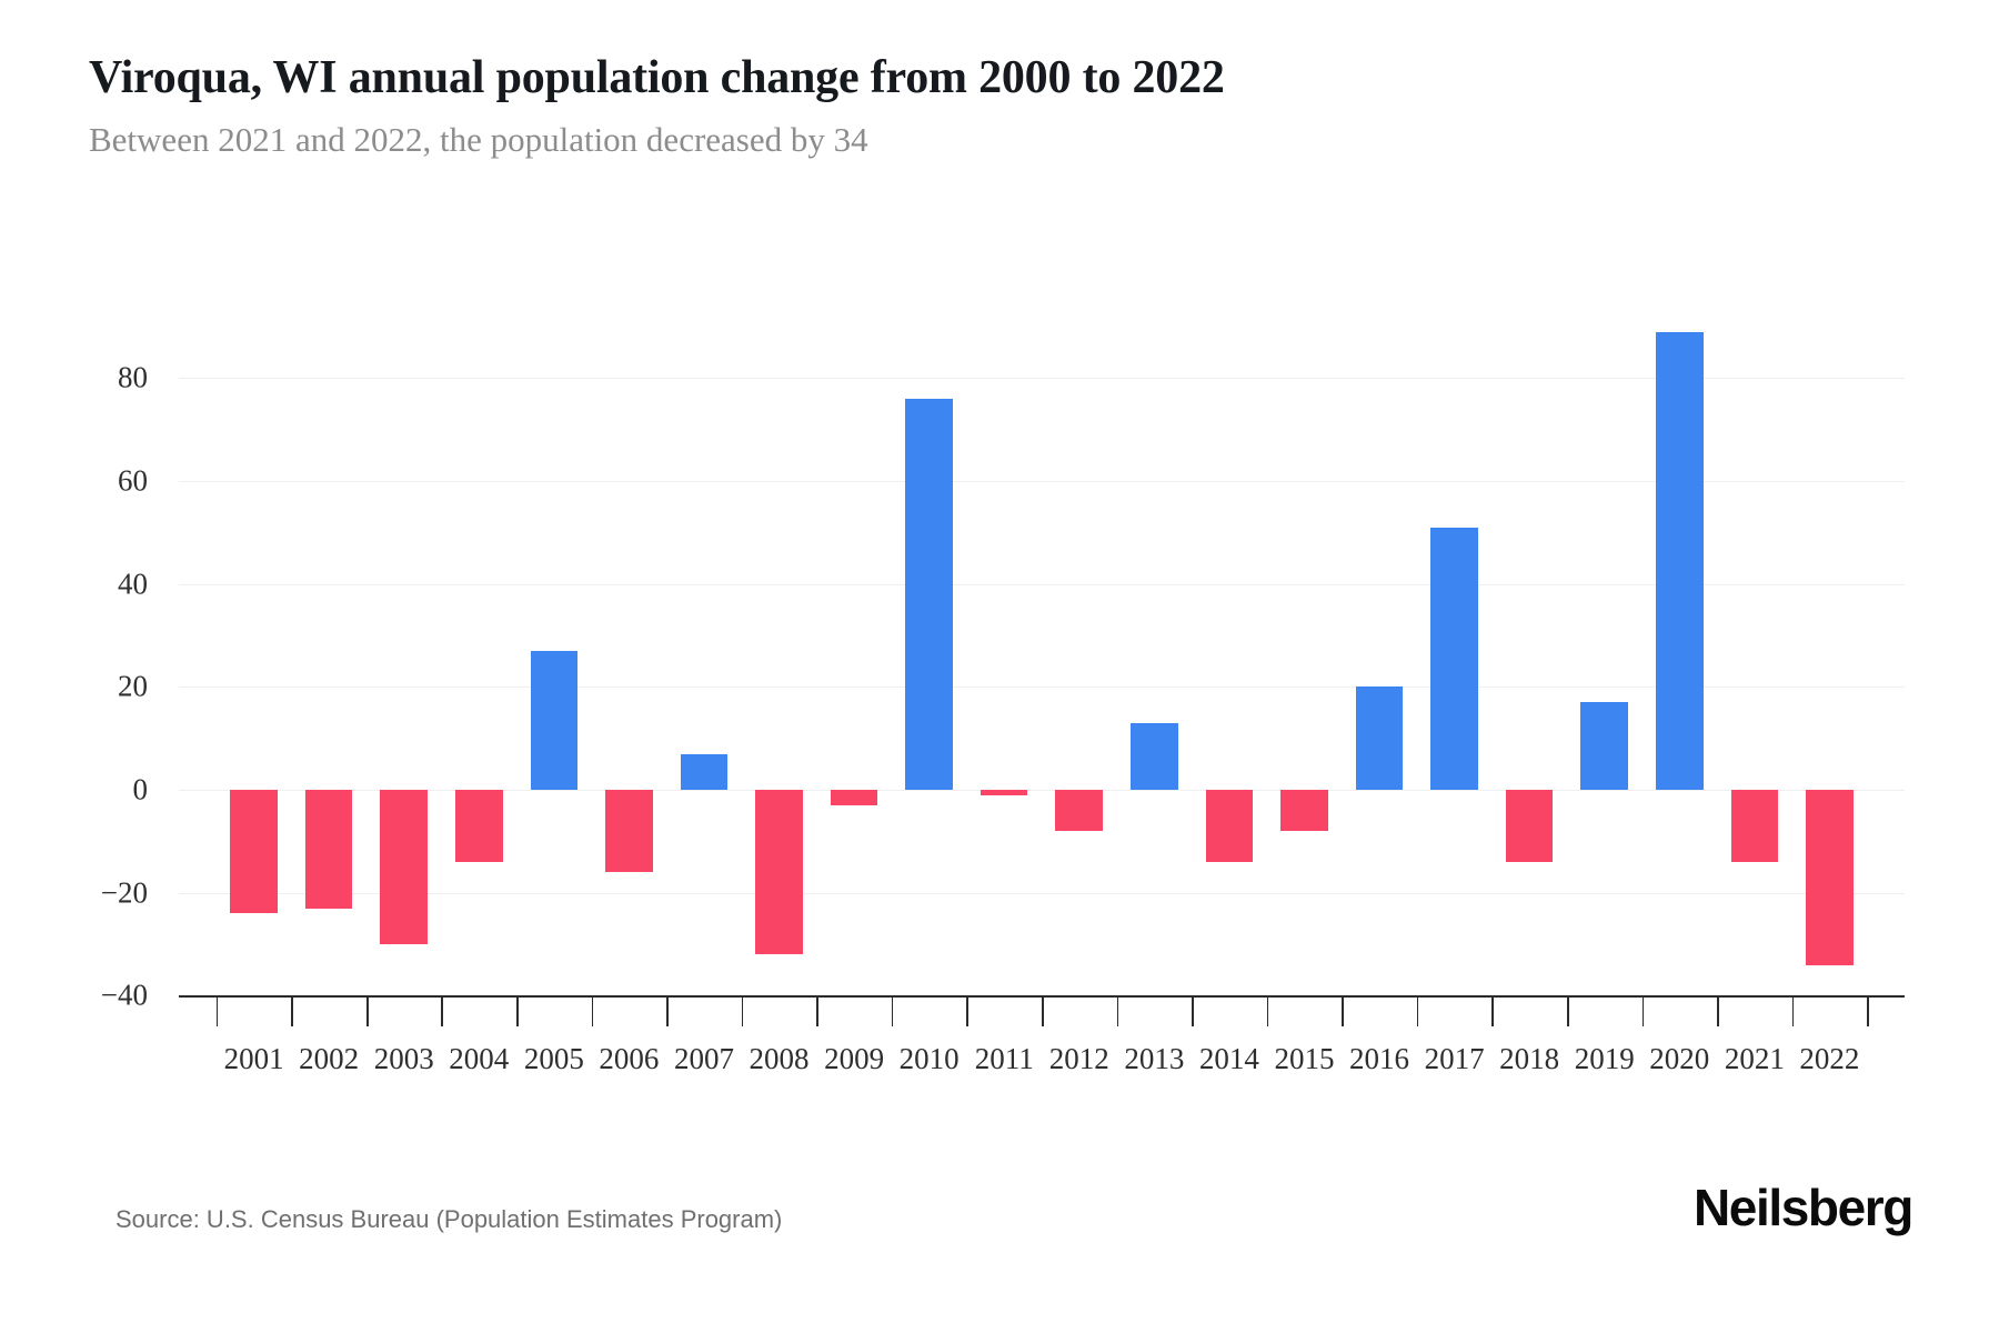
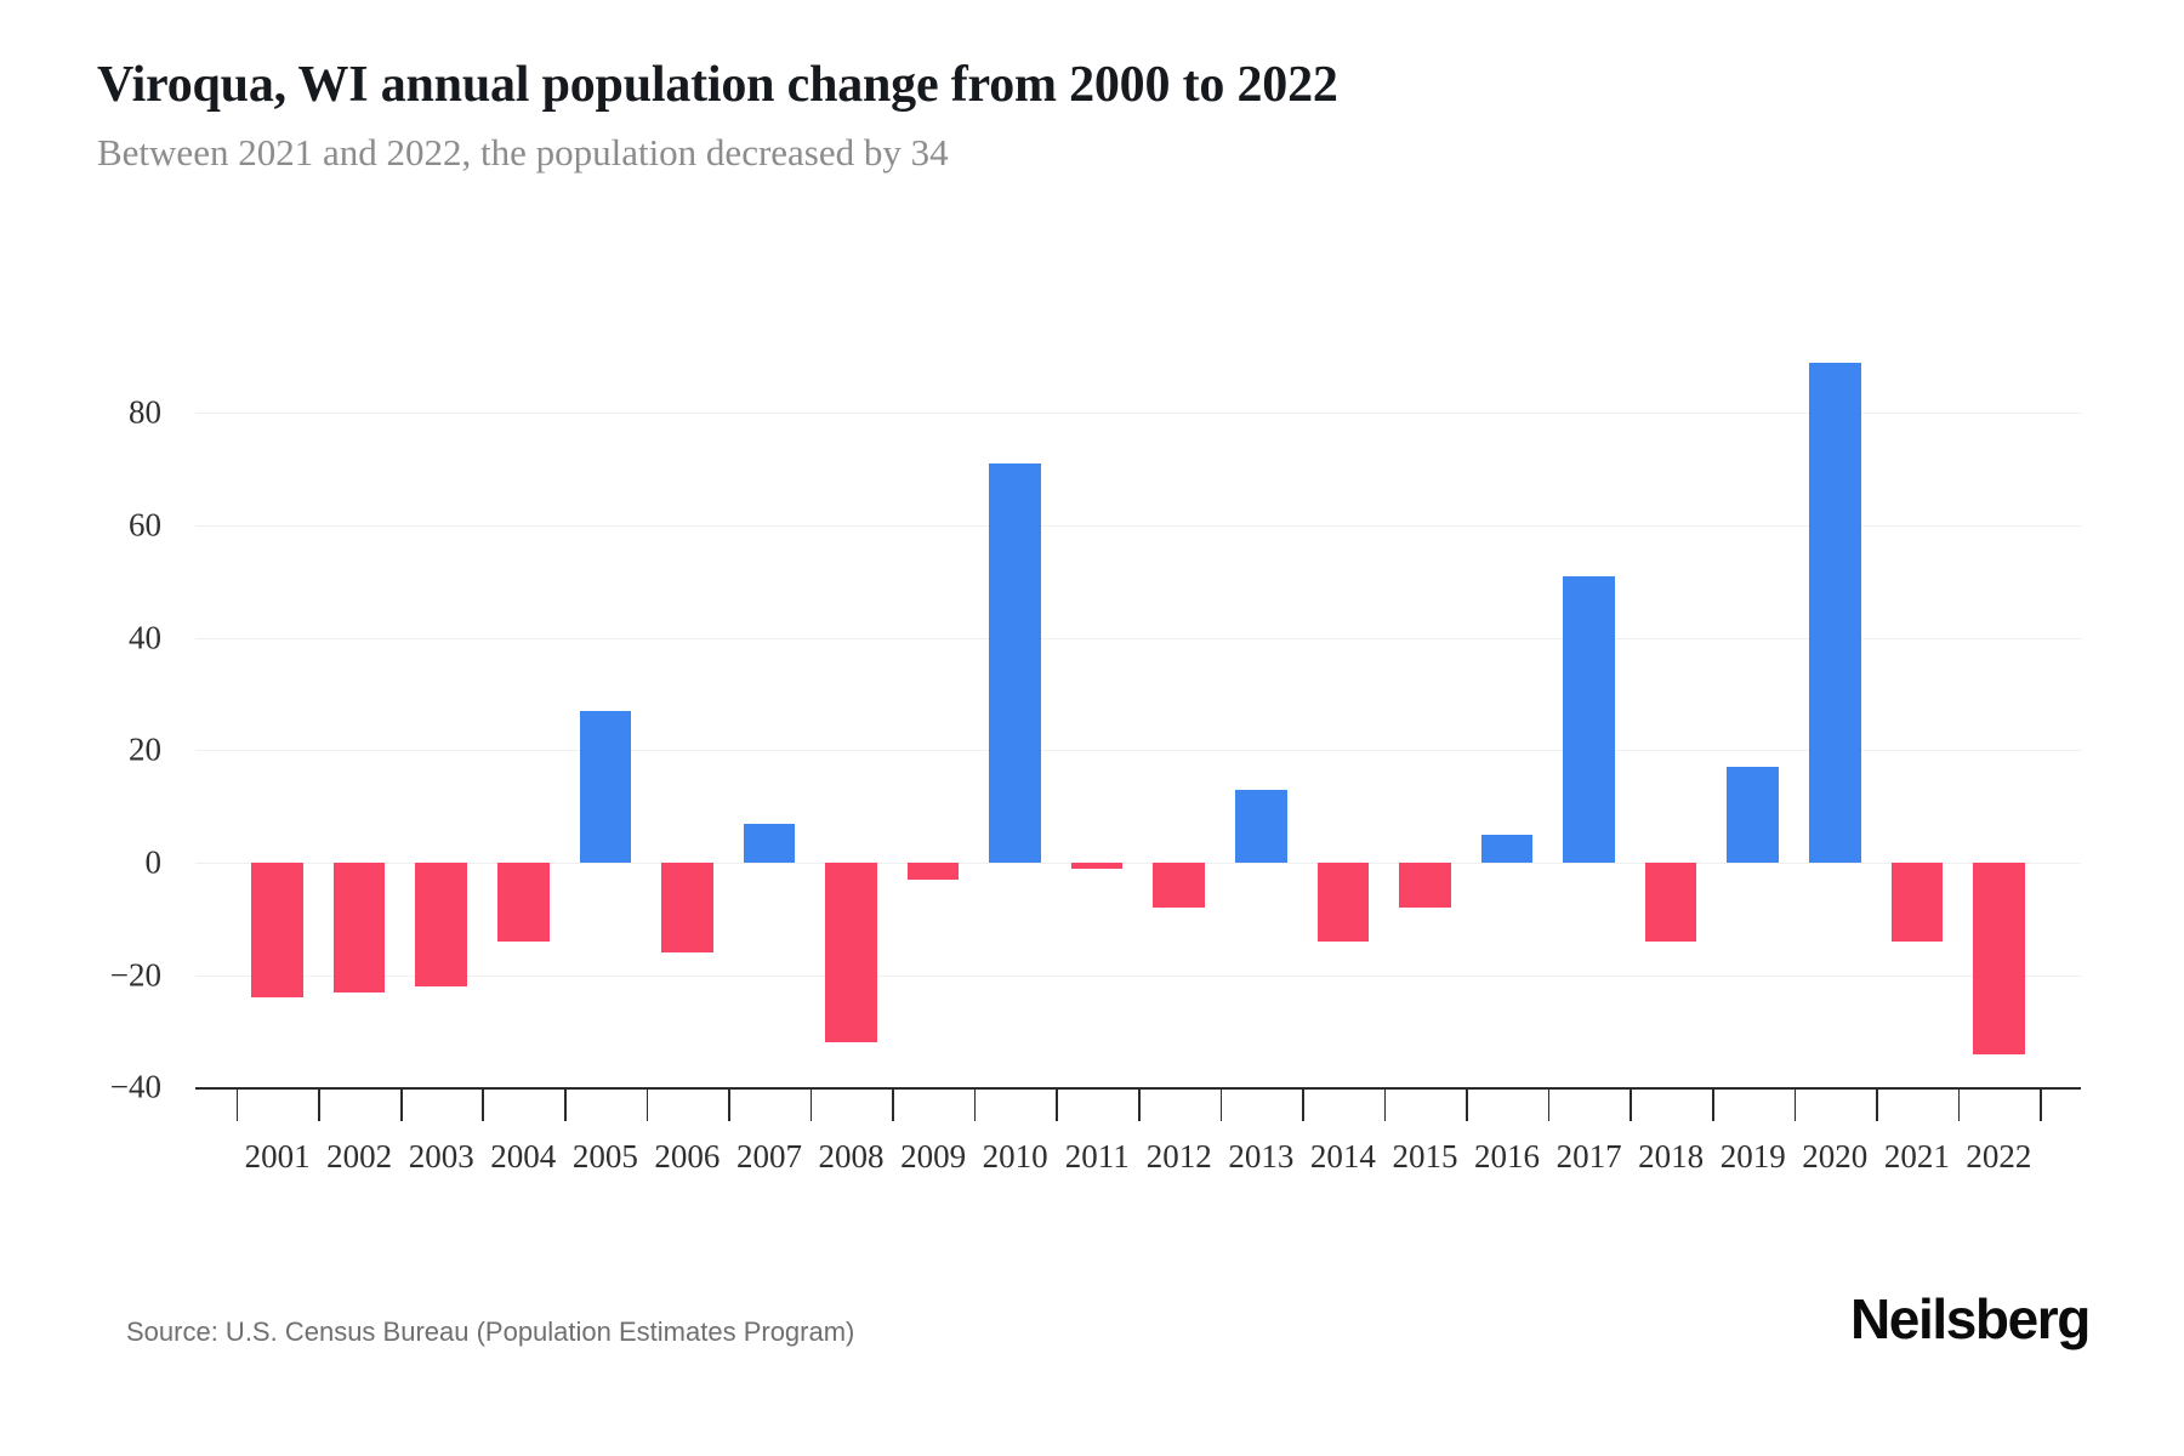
2003: -30 -> -22
2010: 76 -> 71
2016: 20 -> 5
